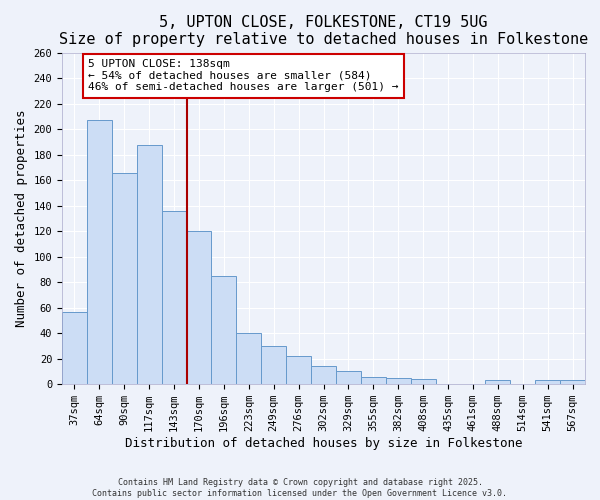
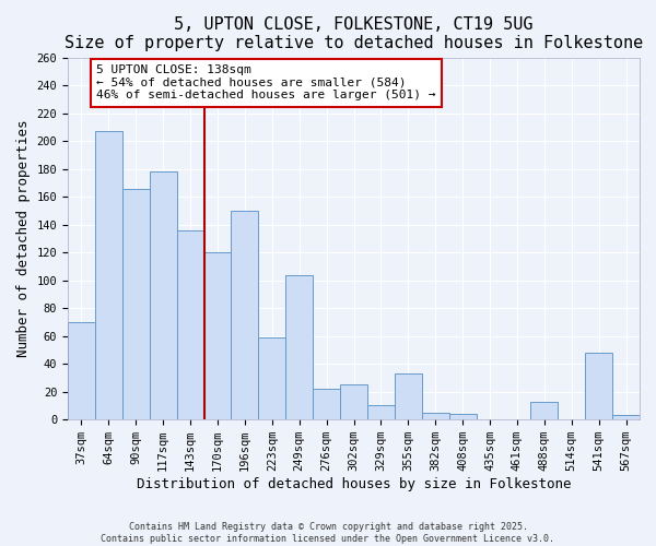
37sqm: 57 -> 70
117sqm: 188 -> 178
196sqm: 85 -> 150
223sqm: 40 -> 59
249sqm: 30 -> 104
302sqm: 14 -> 25
355sqm: 6 -> 33
488sqm: 3 -> 13
541sqm: 3 -> 48
